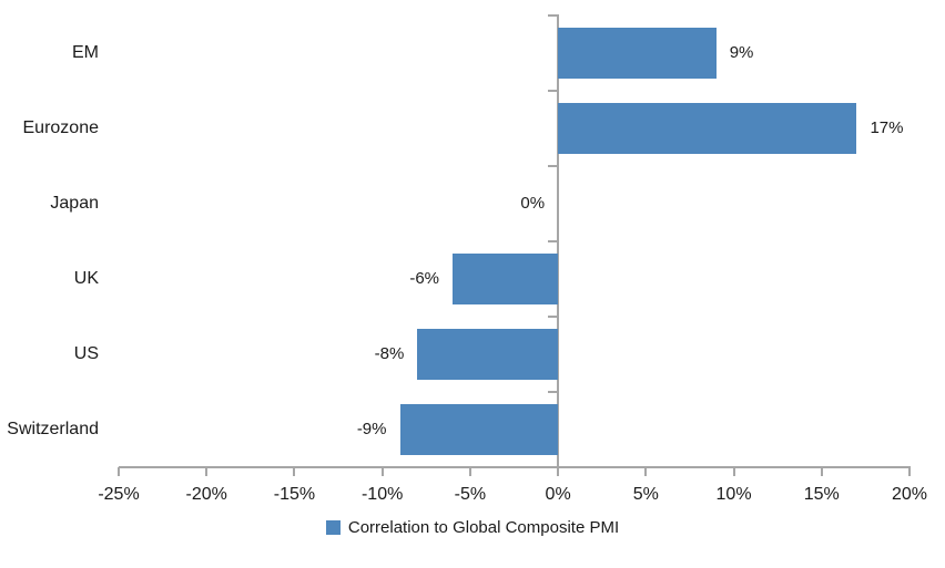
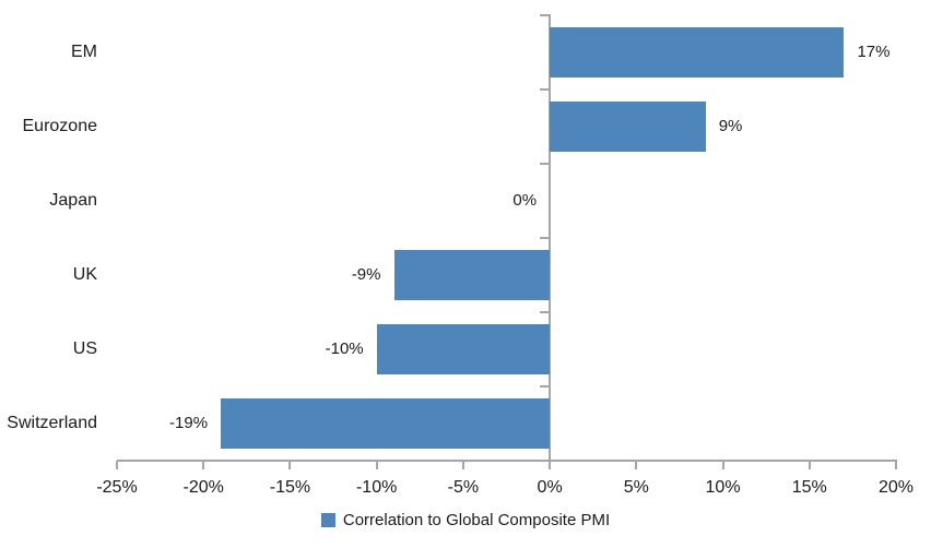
EM: 9% -> 17%
Eurozone: 17% -> 9%
UK: -6% -> -9%
US: -8% -> -10%
Switzerland: -9% -> -19%
